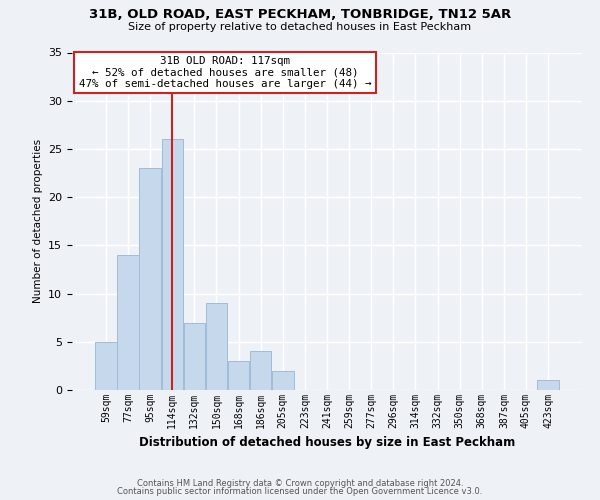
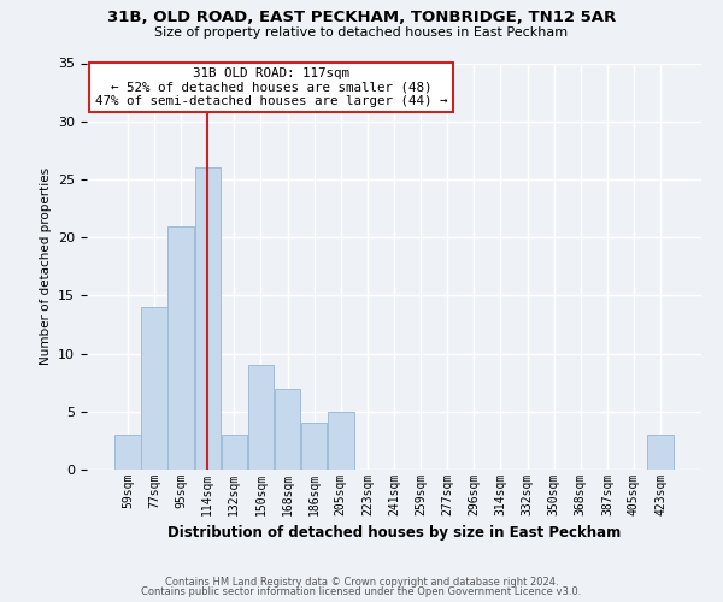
59sqm: 5 -> 3
95sqm: 23 -> 21
132sqm: 7 -> 3
168sqm: 3 -> 7
205sqm: 2 -> 5
423sqm: 1 -> 3
